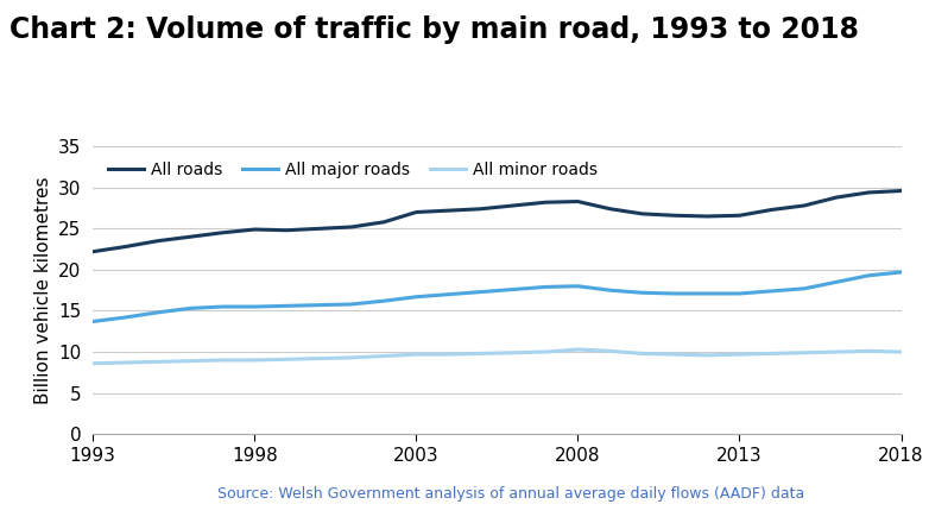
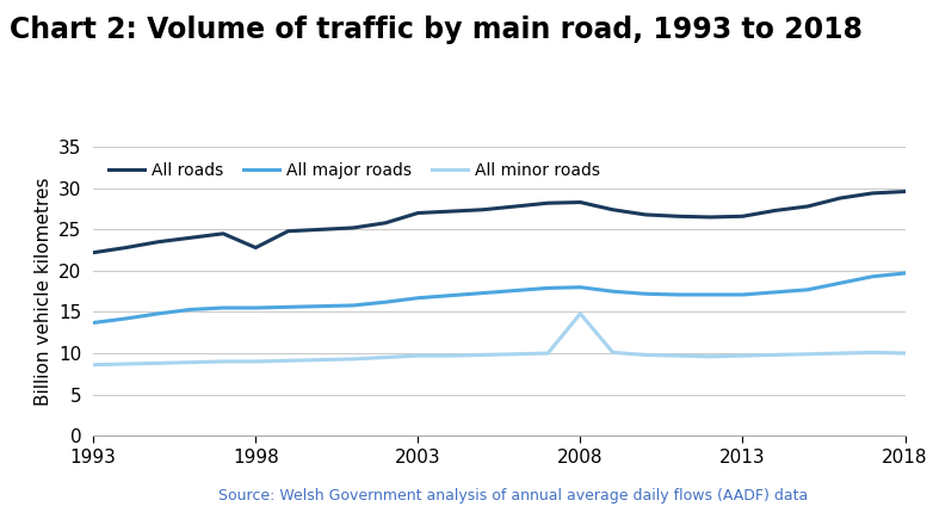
All roads/1998: 24.9 -> 22.8
All minor roads/2008: 10.3 -> 14.8
